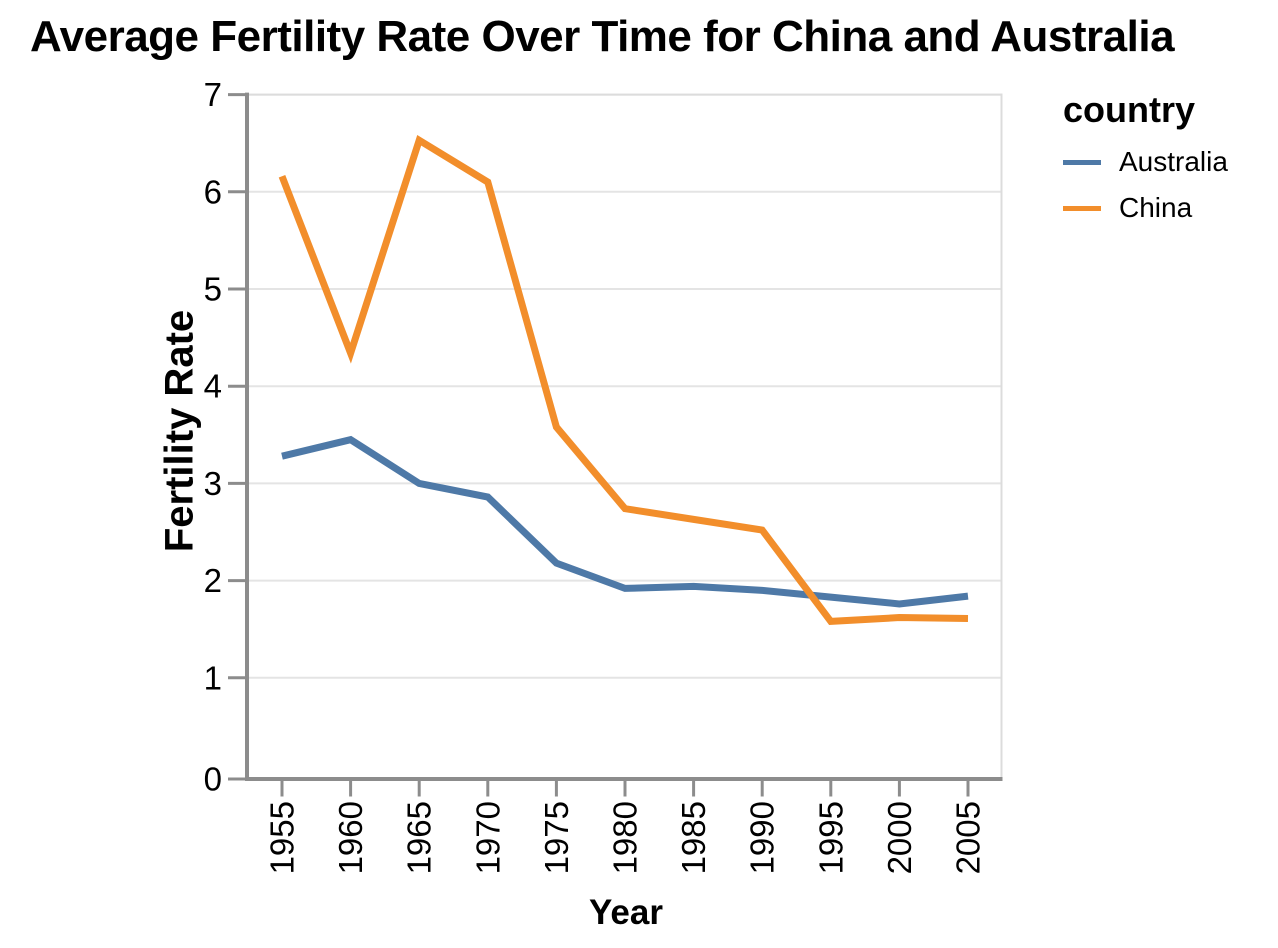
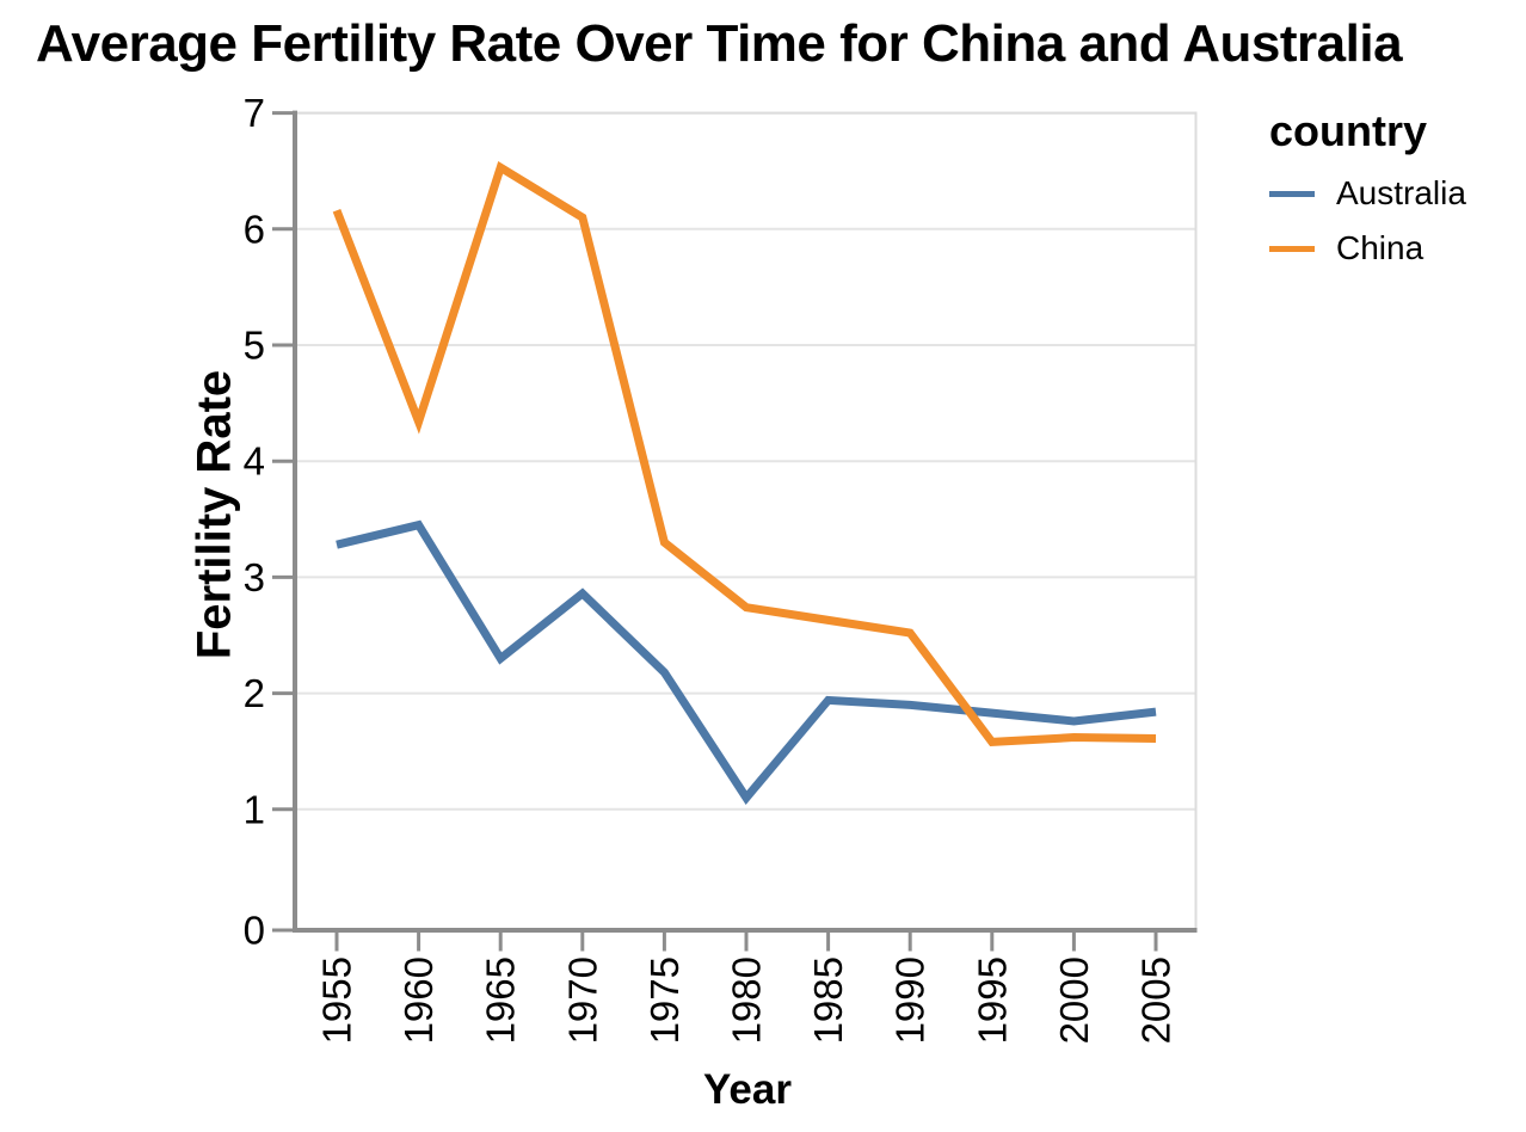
Australia/1965: 3.0 -> 2.3
China/1975: 3.6 -> 3.3
Australia/1980: 1.9 -> 1.1
